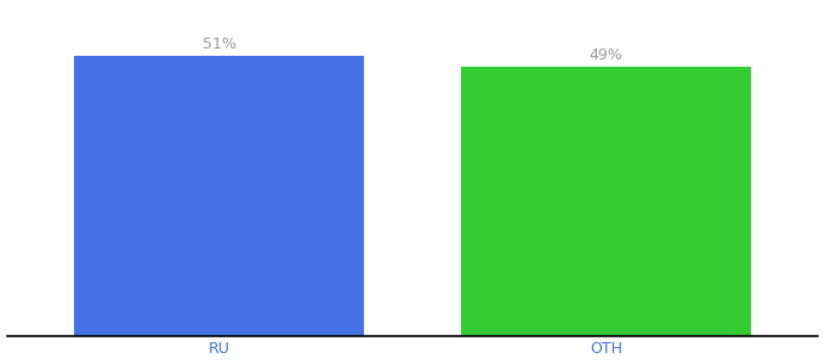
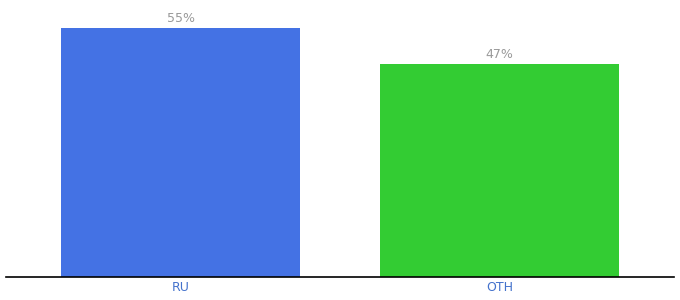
RU: 51% -> 55%
OTH: 49% -> 47%
